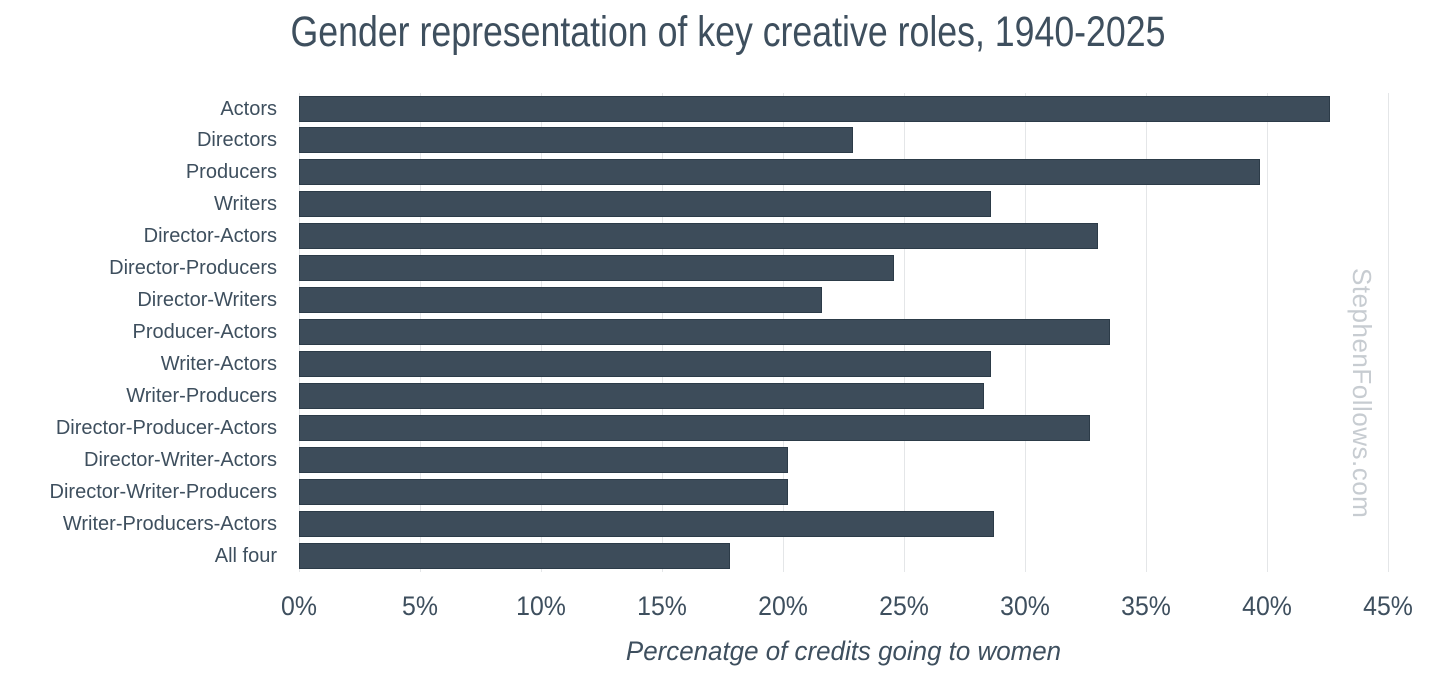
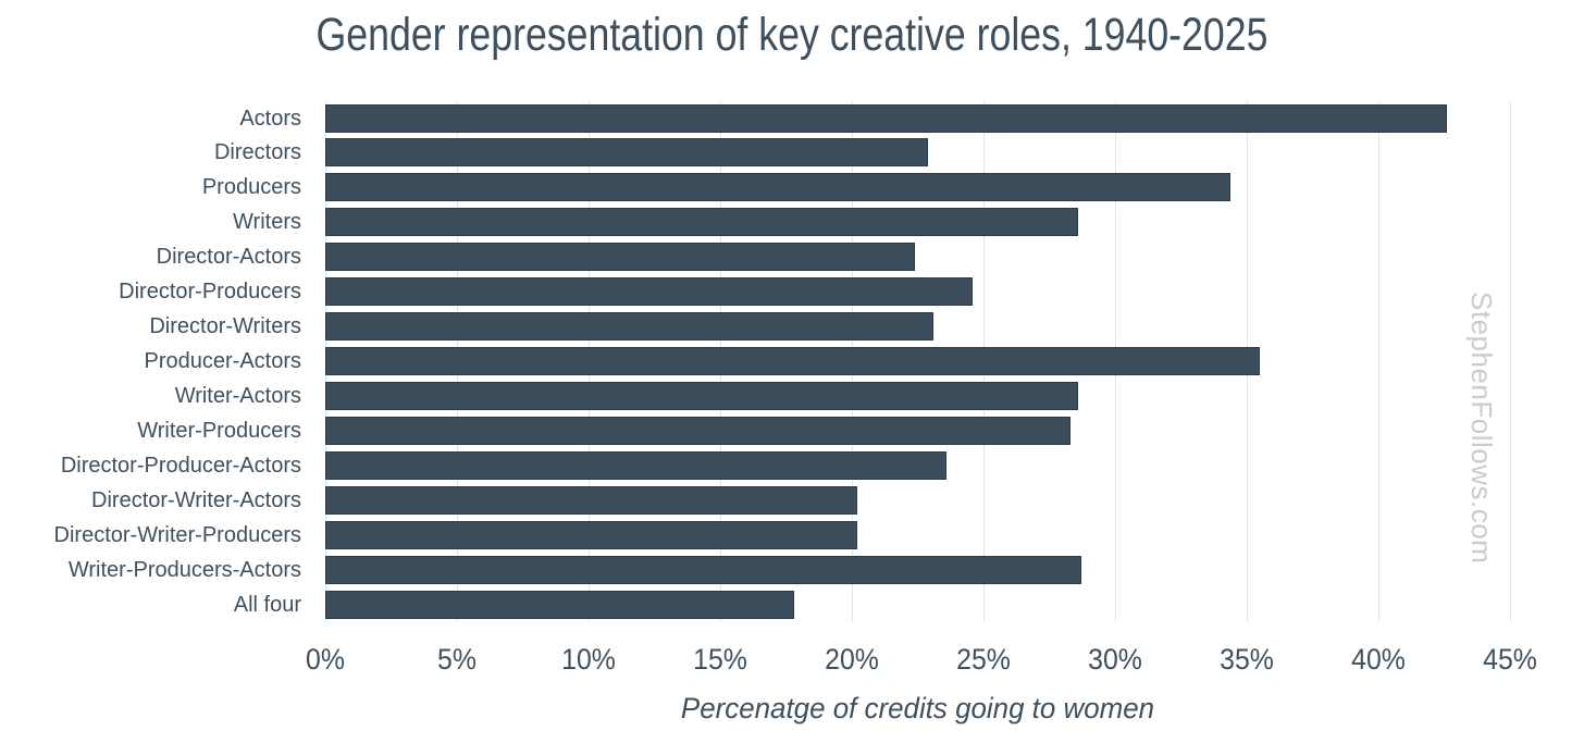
Producers: 39.7% -> 34.4%
Director-Actors: 33.0% -> 22.4%
Director-Writers: 21.6% -> 23.1%
Producer-Actors: 33.5% -> 35.5%
Director-Producer-Actors: 32.7% -> 23.6%
